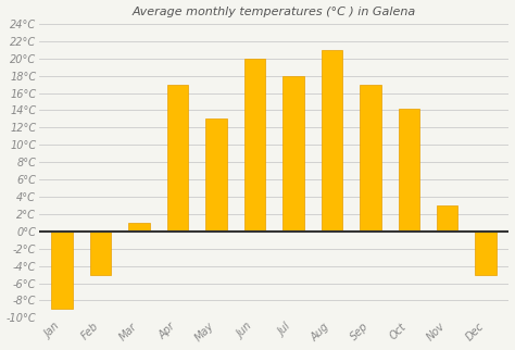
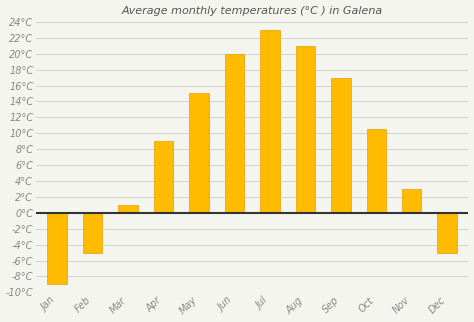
Apr: 17.0°C -> 9.0°C
May: 13.0°C -> 15.0°C
Jul: 18.0°C -> 23.0°C
Oct: 14.2°C -> 10.5°C
